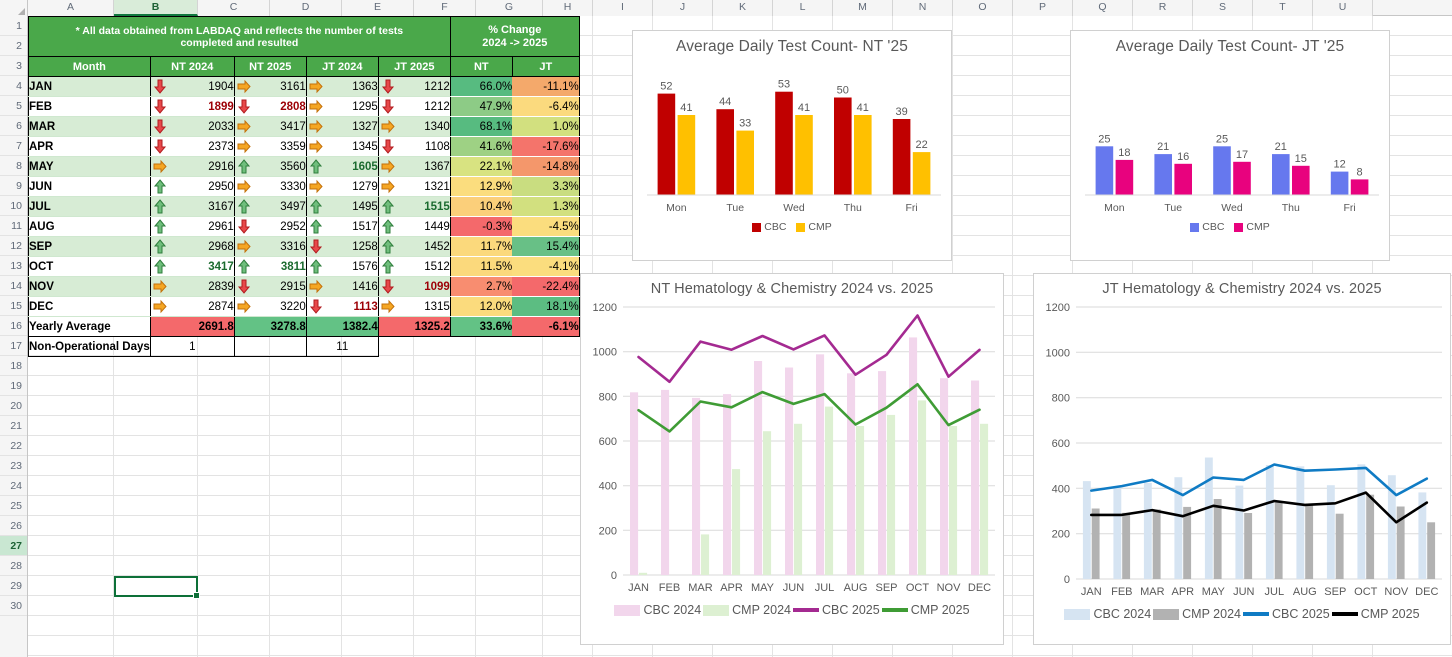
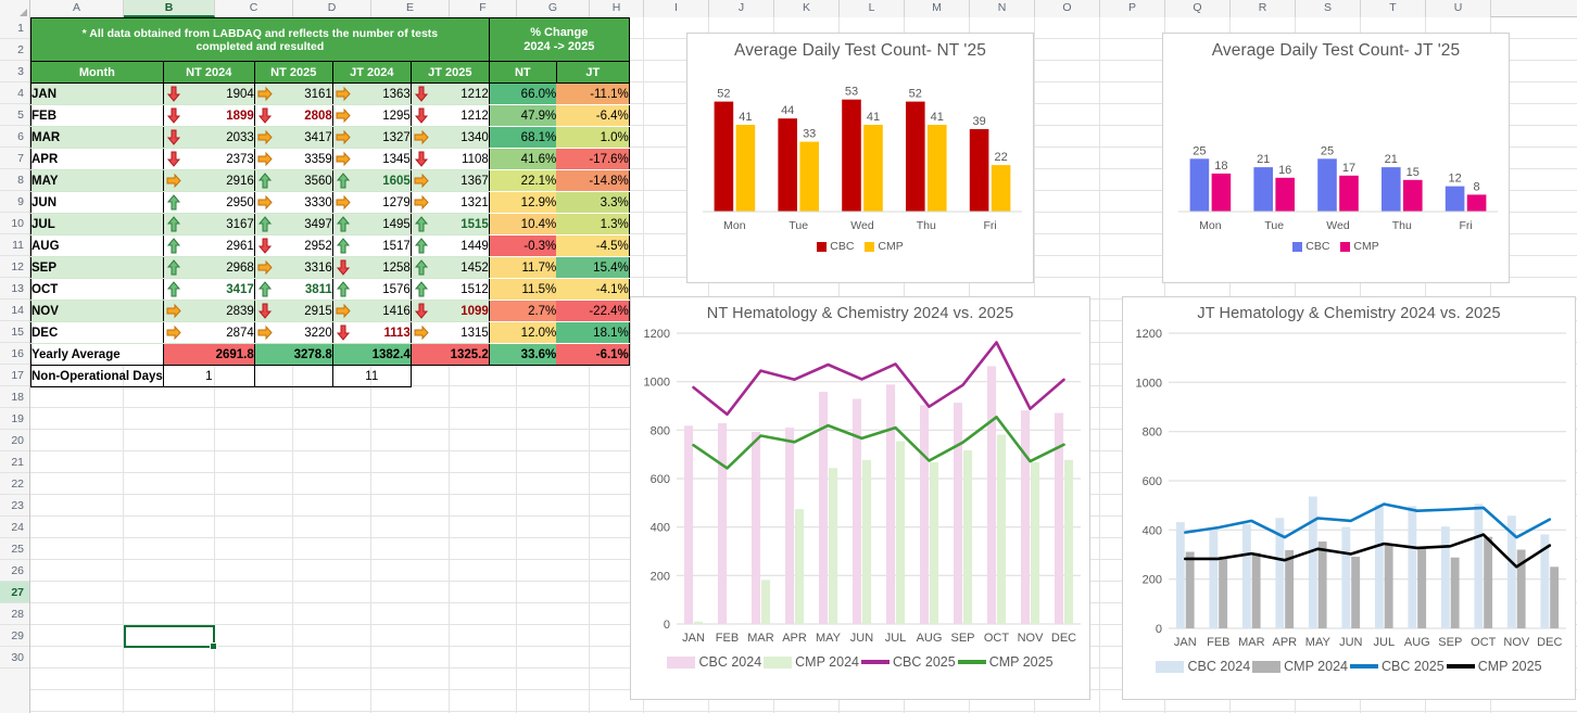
Average Daily Test Count- NT '25/CBC/Thu: 50 -> 52
